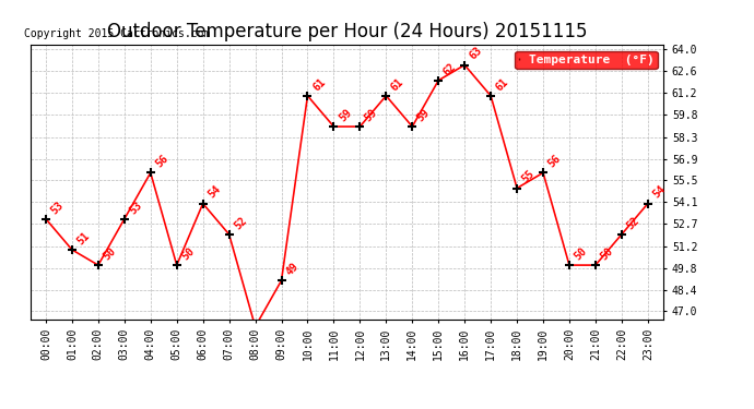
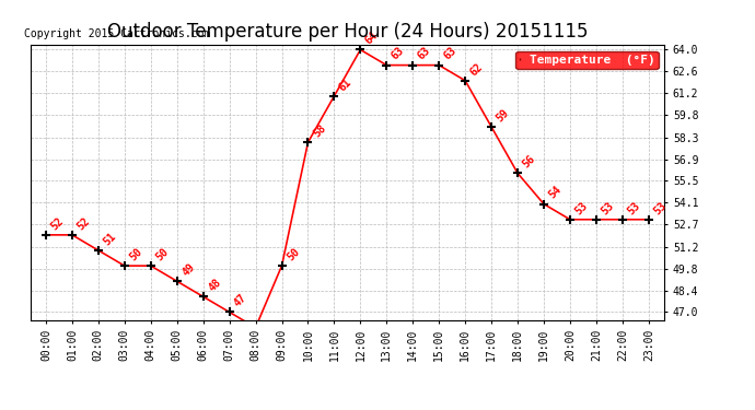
00:00: 53 -> 52
01:00: 51 -> 52
02:00: 50 -> 51
03:00: 53 -> 50
04:00: 56 -> 50
05:00: 50 -> 49
06:00: 54 -> 48
07:00: 52 -> 47
09:00: 49 -> 50
10:00: 61 -> 58
11:00: 59 -> 61
12:00: 59 -> 64
13:00: 61 -> 63
14:00: 59 -> 63
15:00: 62 -> 63
16:00: 63 -> 62
17:00: 61 -> 59
18:00: 55 -> 56
19:00: 56 -> 54
20:00: 50 -> 53
21:00: 50 -> 53
22:00: 52 -> 53
23:00: 54 -> 53
